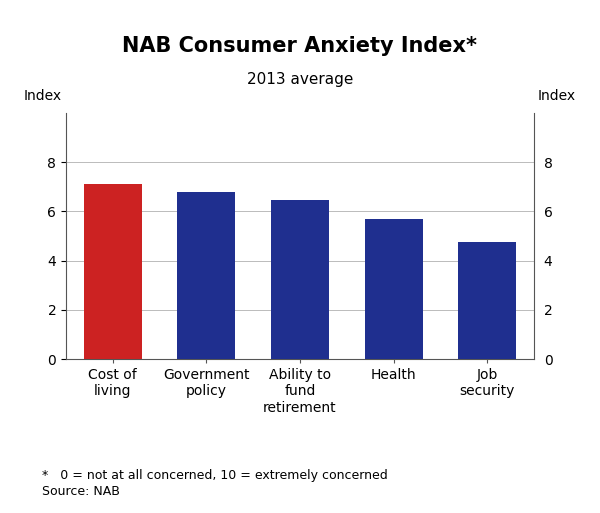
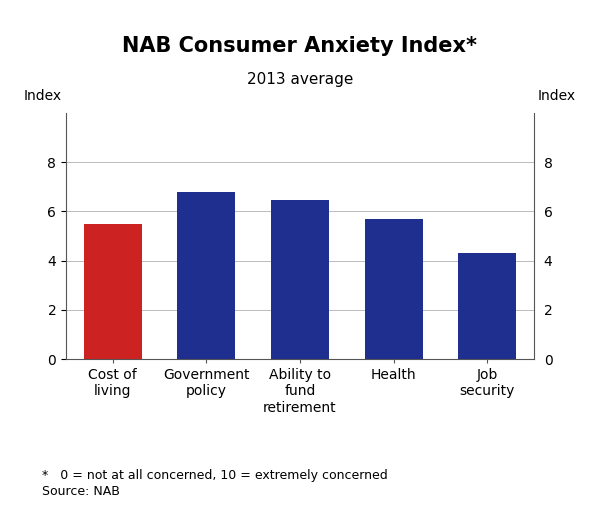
Cost of living: 7.10 -> 5.50
Job security: 4.75 -> 4.30
